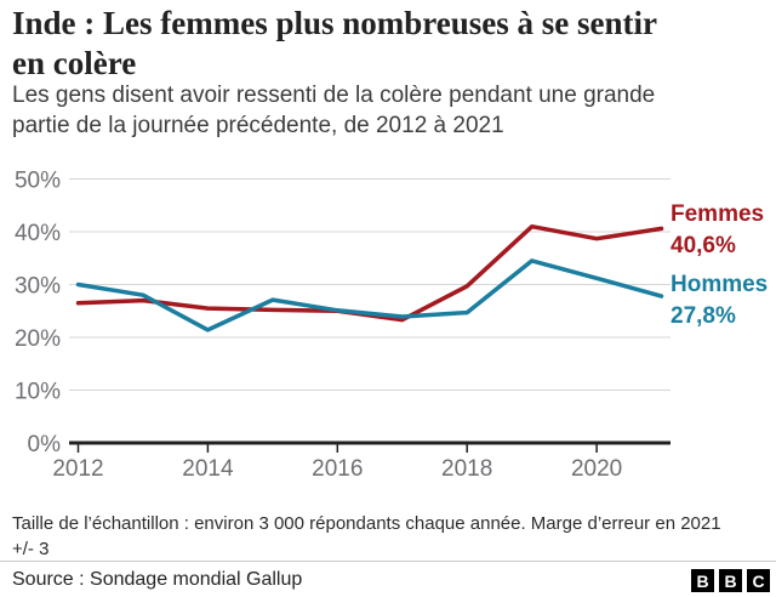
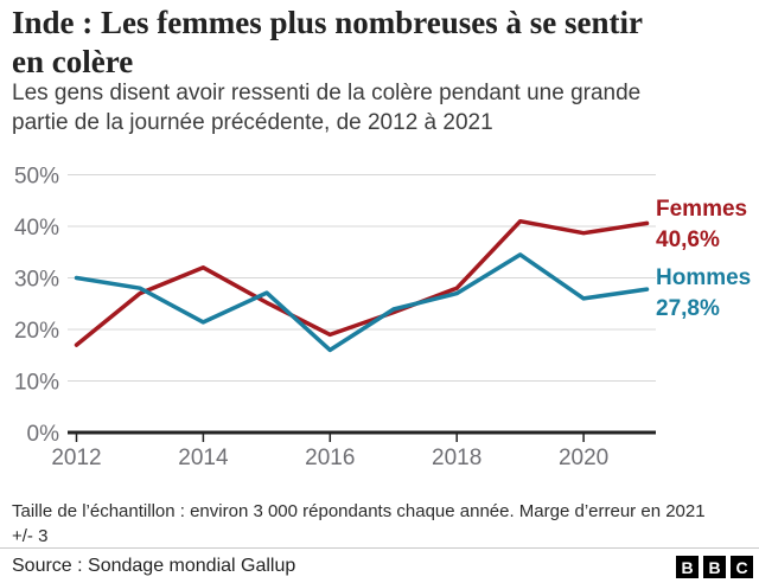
Femmes/2012: 26% -> 17%
Femmes/2014: 26% -> 32%
Femmes/2016: 25% -> 19%
Hommes/2016: 25% -> 16%
Femmes/2018: 30% -> 28%
Hommes/2018: 25% -> 27%
Hommes/2020: 31% -> 26%
